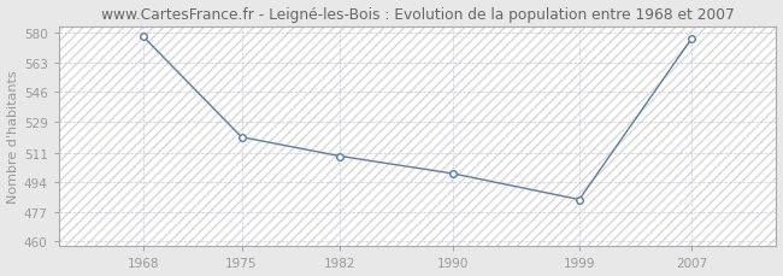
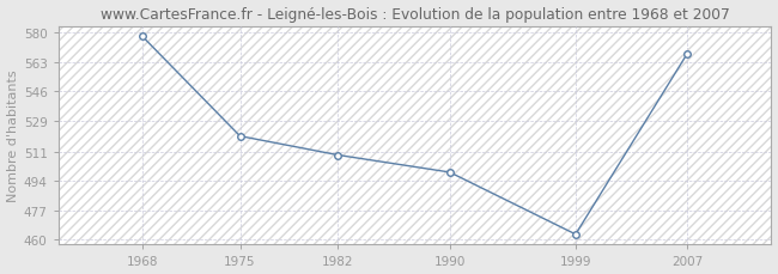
1999: 484 -> 463
2007: 577 -> 568
